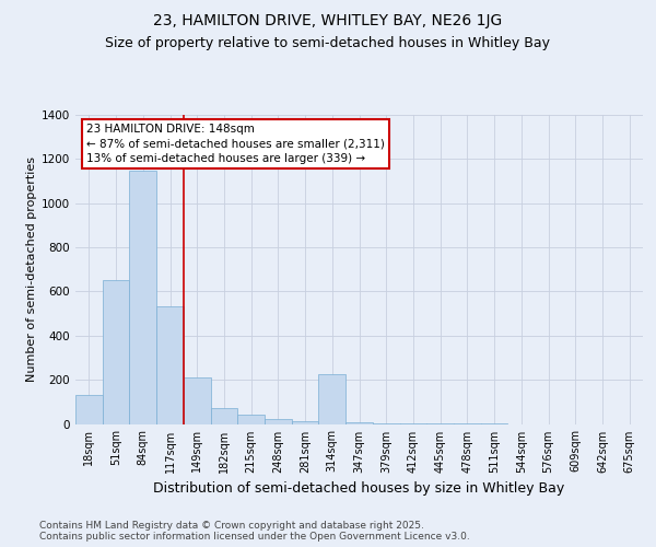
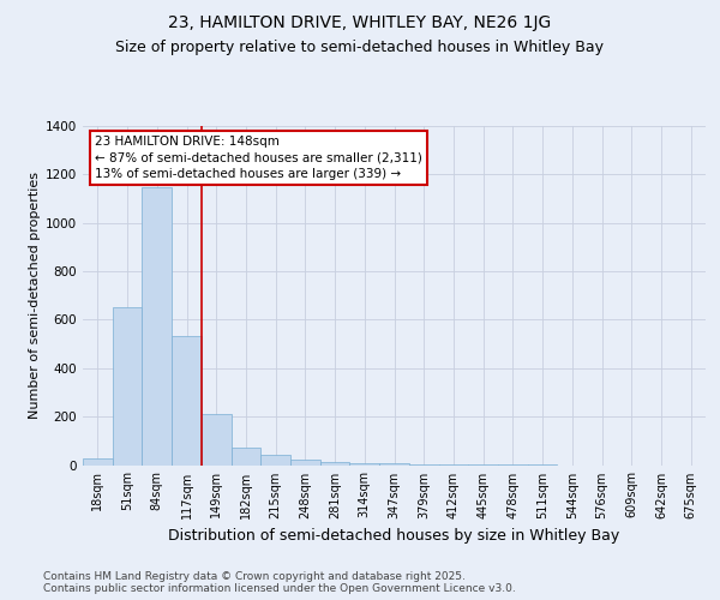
18sqm: 130 -> 25
314sqm: 225 -> 8
